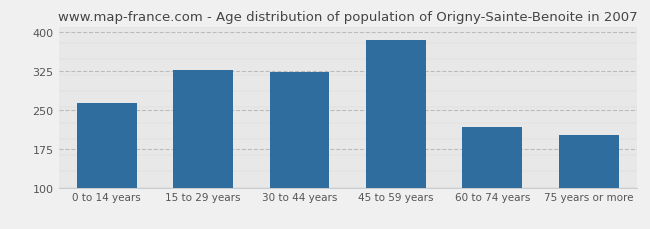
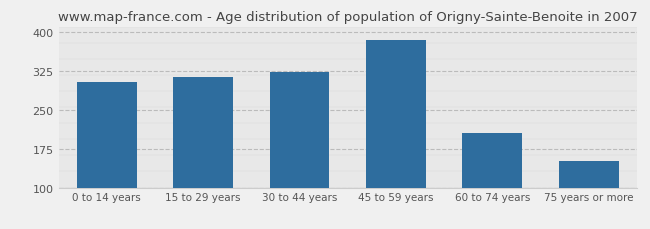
0 to 14 years: 262 -> 303
15 to 29 years: 326 -> 313
60 to 74 years: 216 -> 205
75 years or more: 202 -> 152
